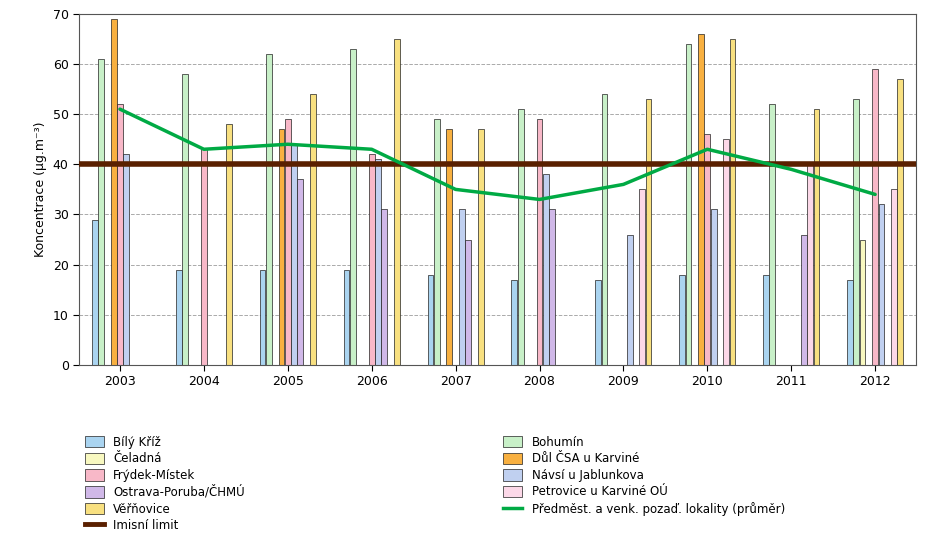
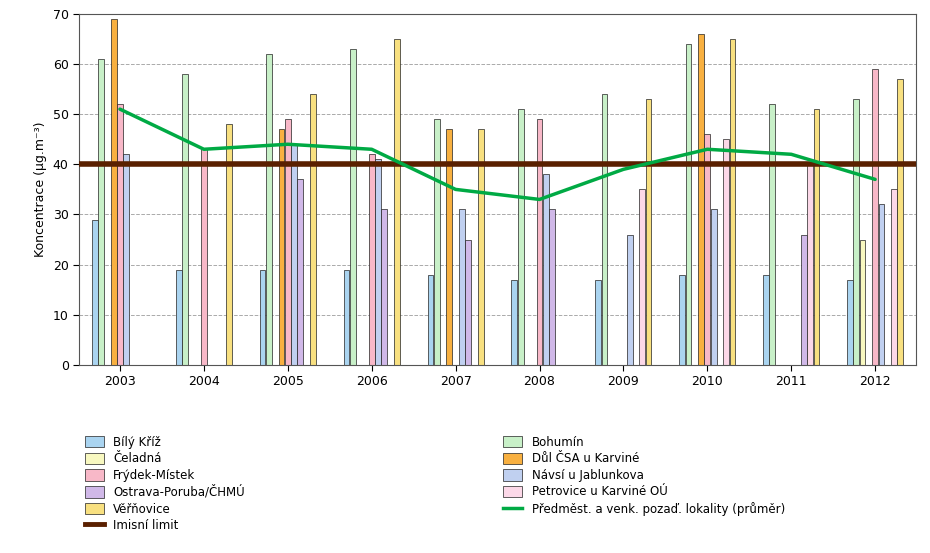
Předměst. a venk. pozaď. lokality (průměr)/2009: 36 -> 39
Předměst. a venk. pozaď. lokality (průměr)/2011: 39 -> 42
Předměst. a venk. pozaď. lokality (průměr)/2012: 34 -> 37
